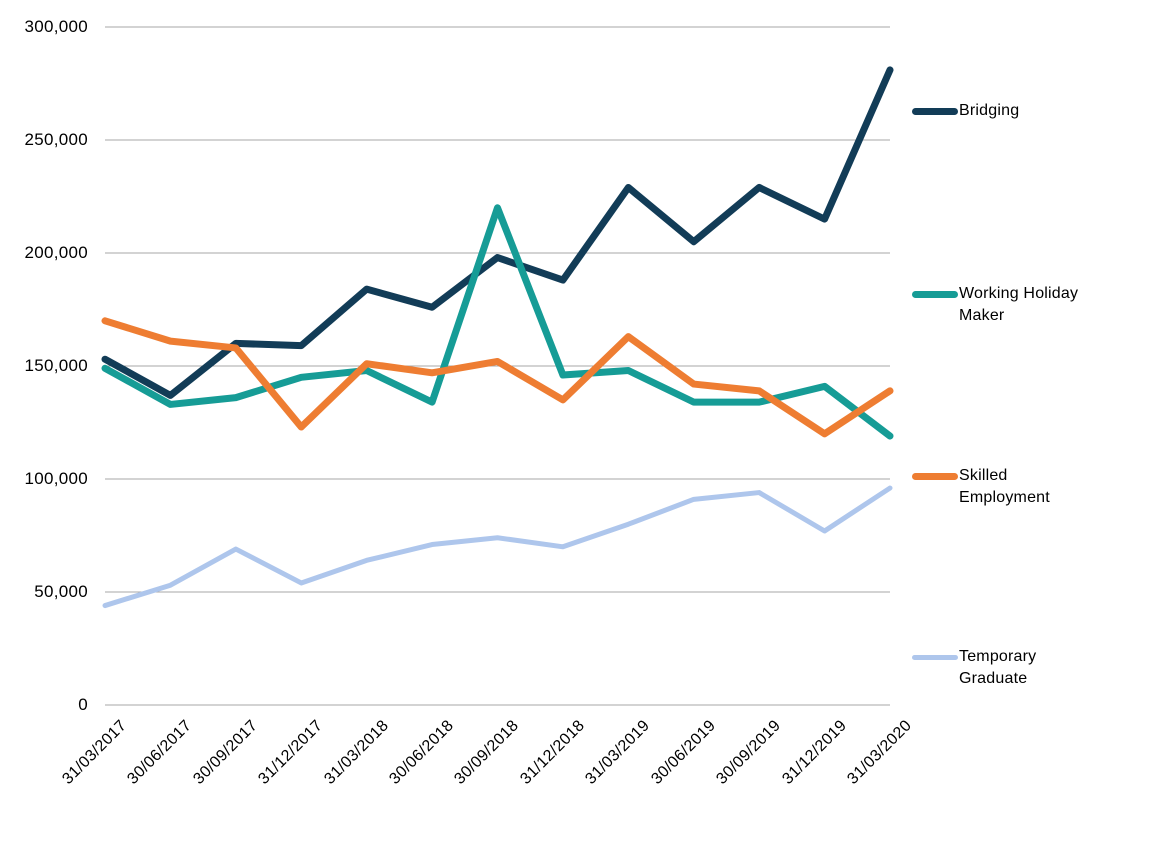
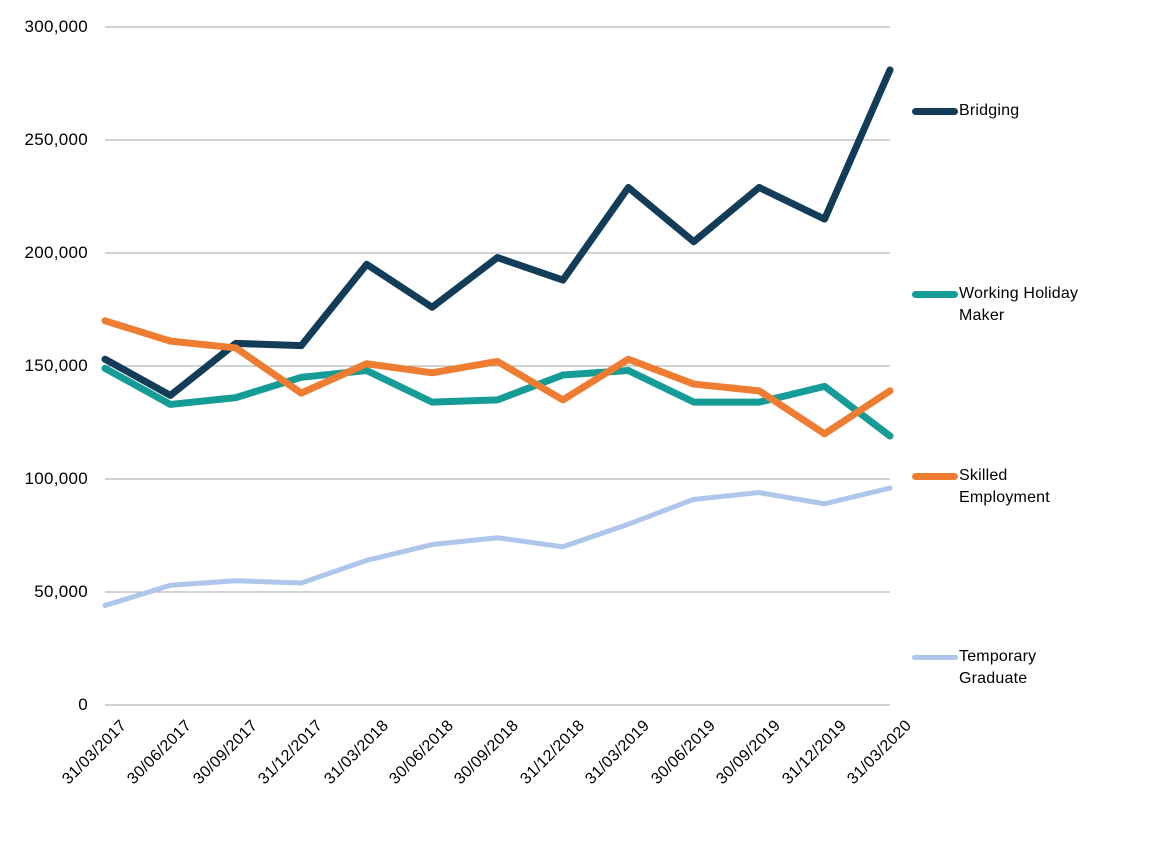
Temporary Graduate/30/09/2017: 69000 -> 55000
Skilled Employment/31/12/2017: 123000 -> 138000
Bridging/31/03/2018: 184000 -> 195000
Working Holiday Maker/30/09/2018: 220000 -> 135000
Skilled Employment/31/03/2019: 163000 -> 153000
Temporary Graduate/31/12/2019: 77000 -> 89000
